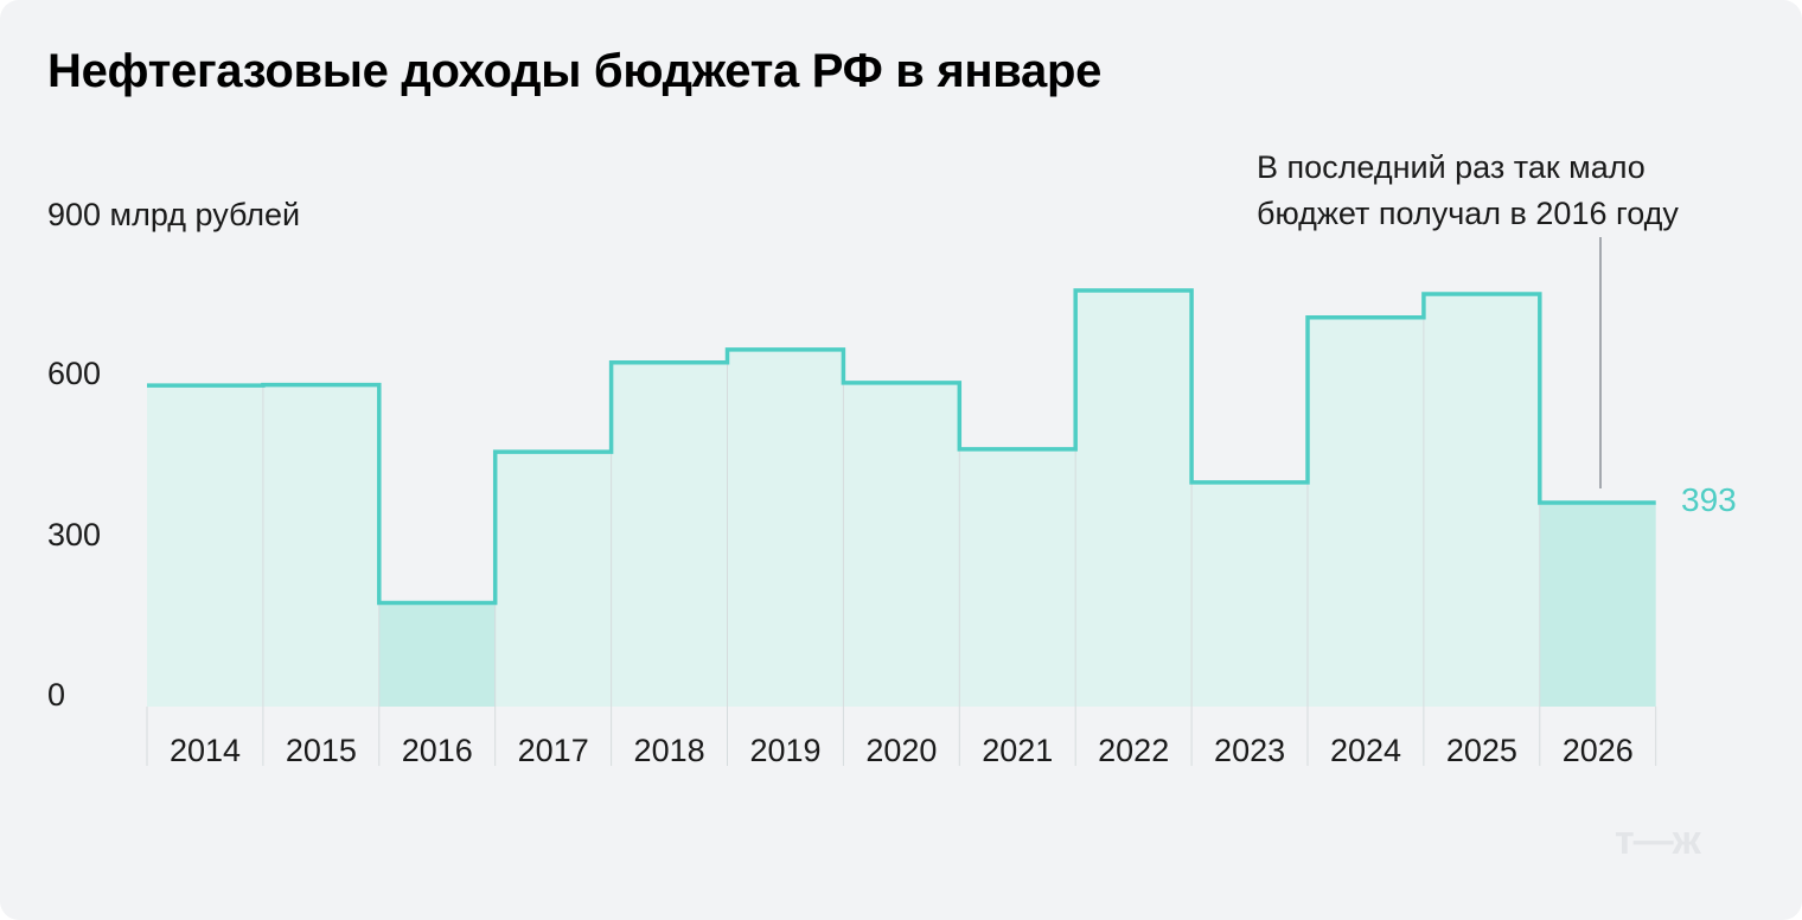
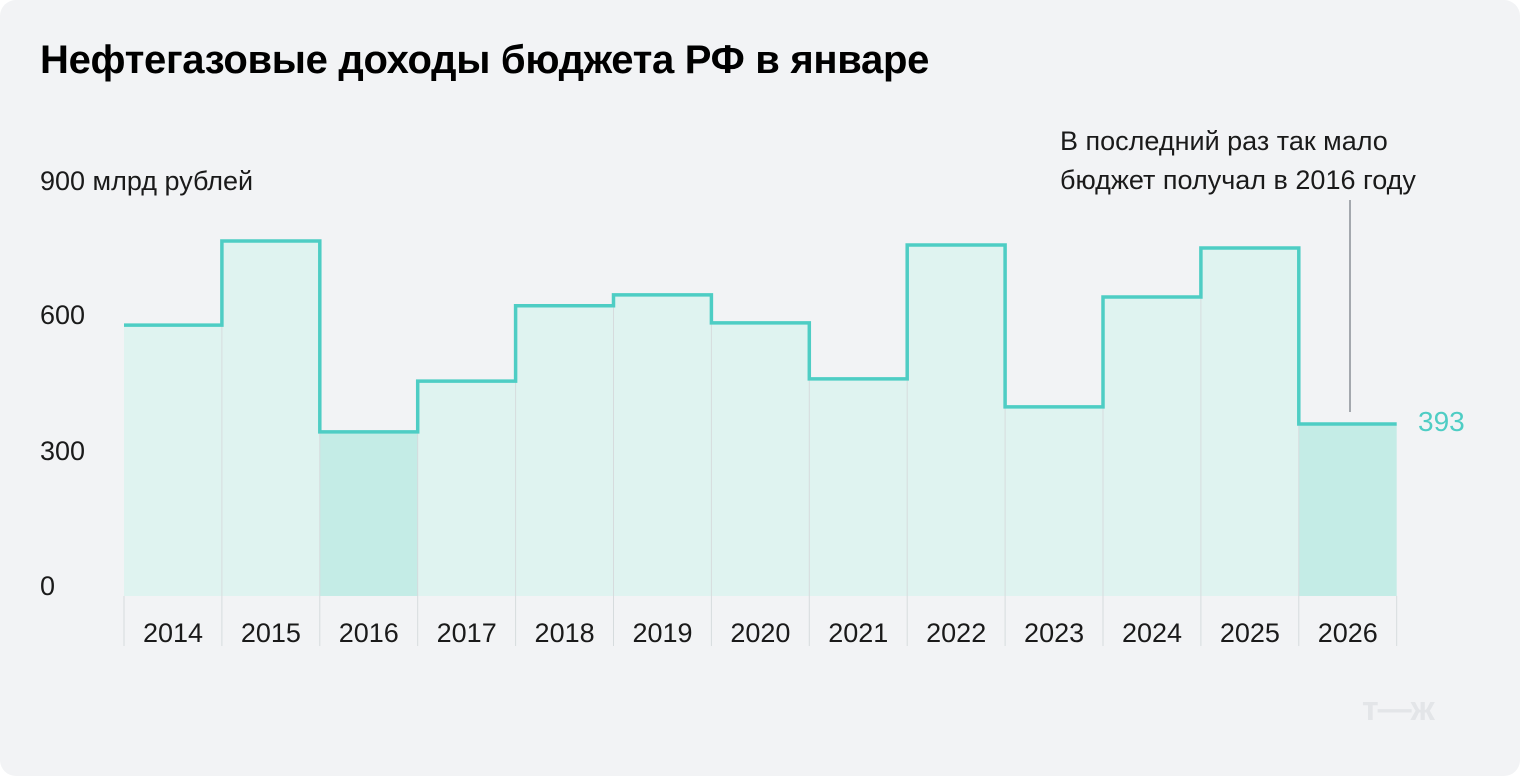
2015: 620 -> 810
2016: 200 -> 380
2024: 750 -> 680
